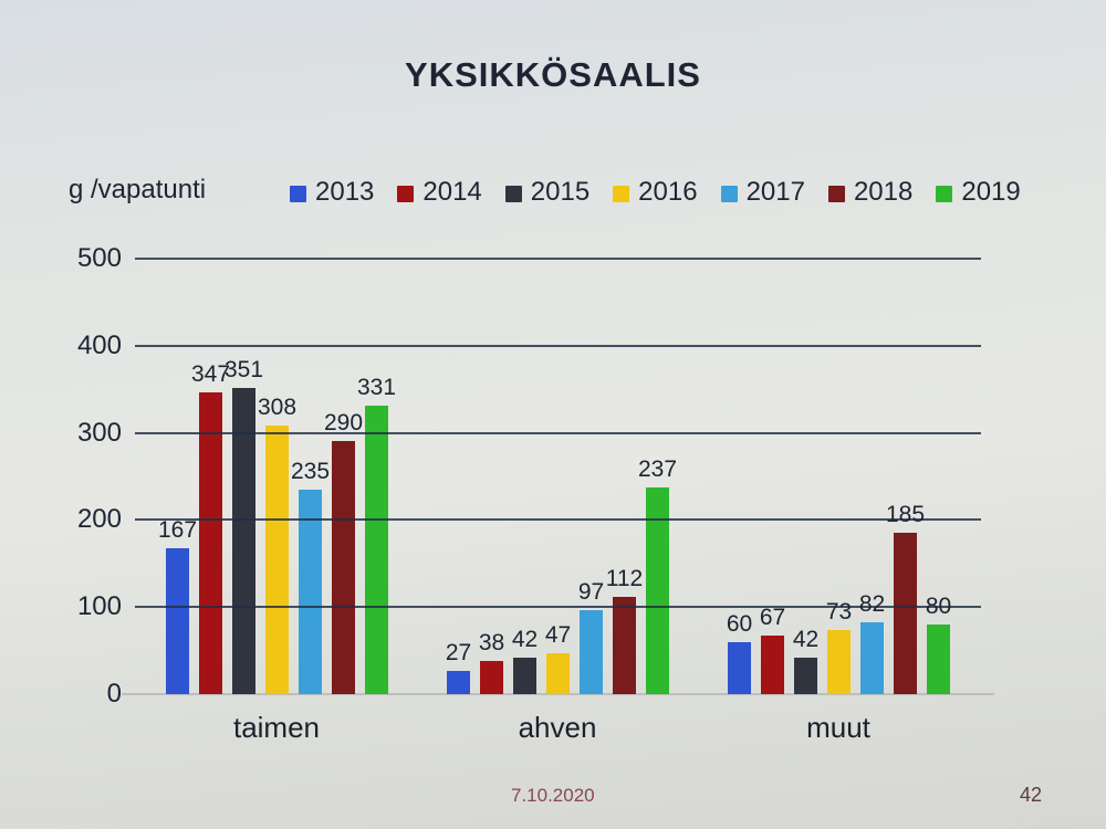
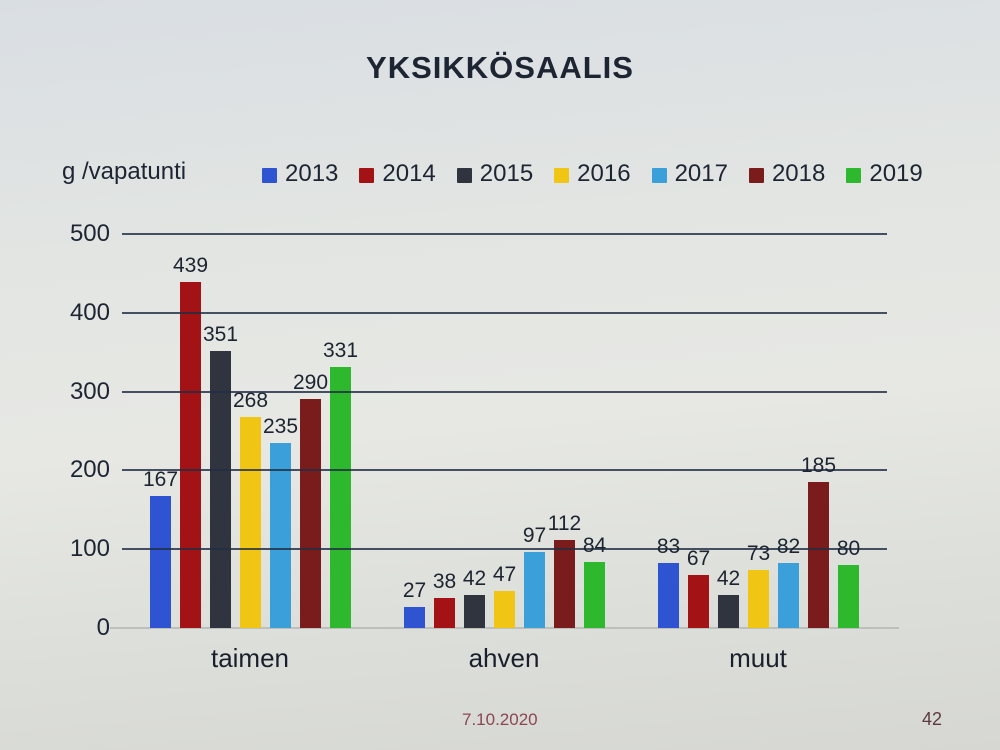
2014/taimen: 347 -> 439
2016/taimen: 308 -> 268
2019/ahven: 237 -> 84
2013/muut: 60 -> 83
